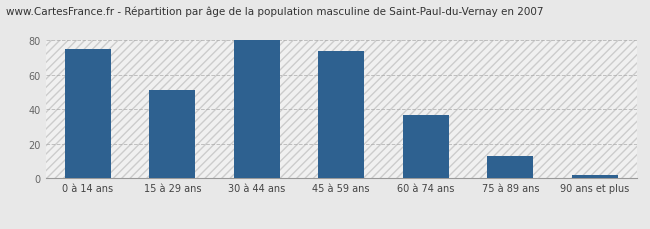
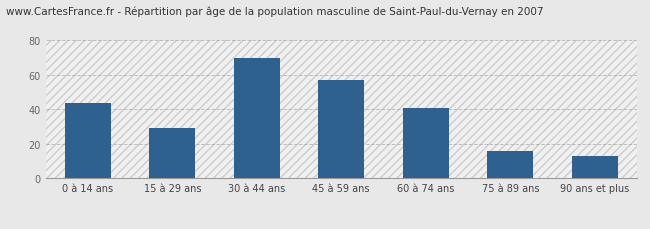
0 à 14 ans: 75 -> 44
15 à 29 ans: 51 -> 29
30 à 44 ans: 80 -> 70
45 à 59 ans: 74 -> 57
60 à 74 ans: 37 -> 41
75 à 89 ans: 13 -> 16
90 ans et plus: 2 -> 13
